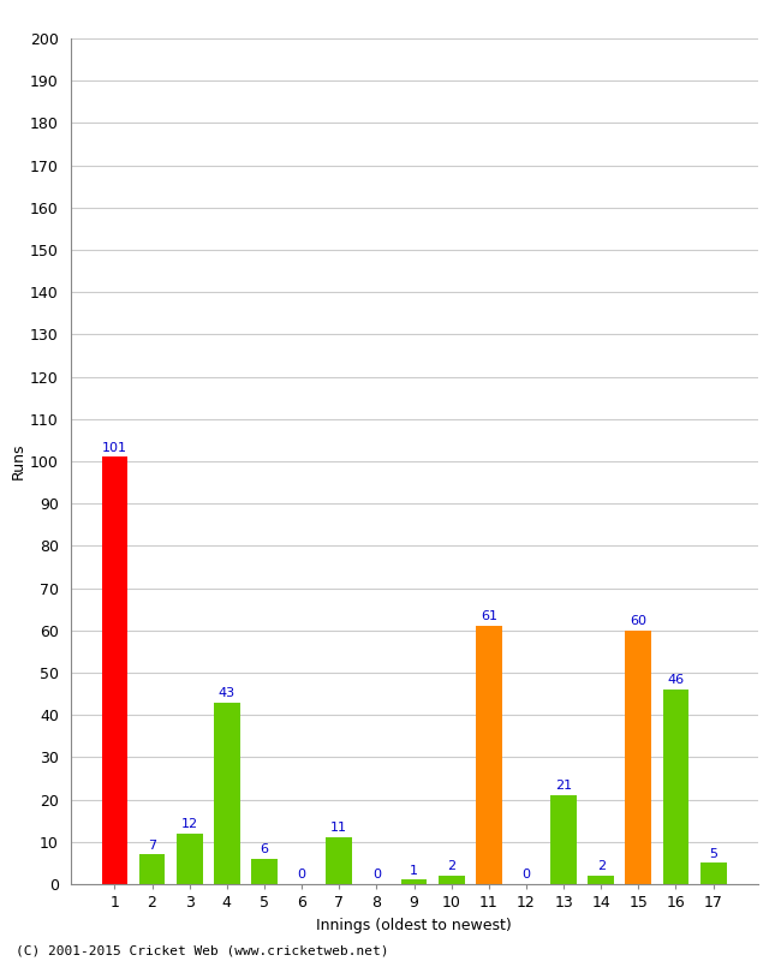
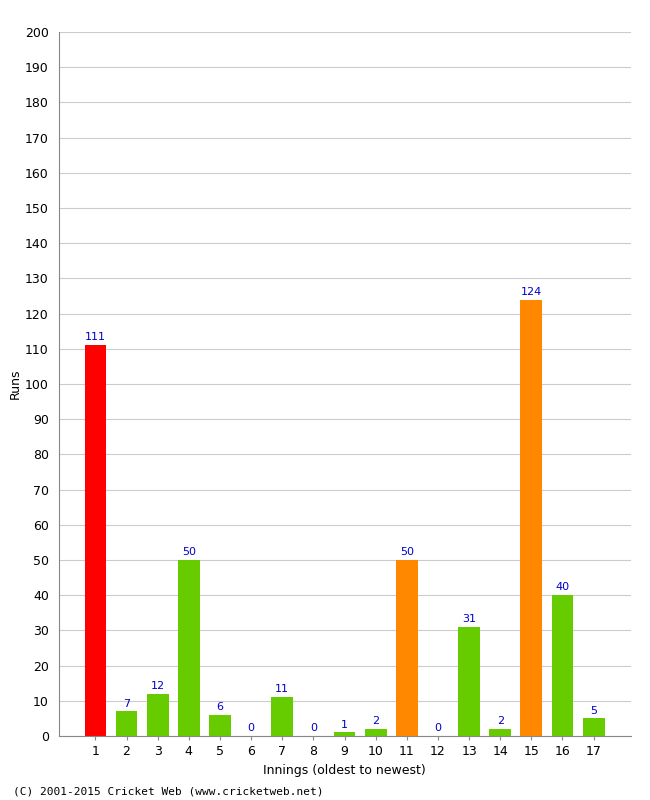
1: 101 -> 111
4: 43 -> 50
11: 61 -> 50
13: 21 -> 31
15: 60 -> 124
16: 46 -> 40
